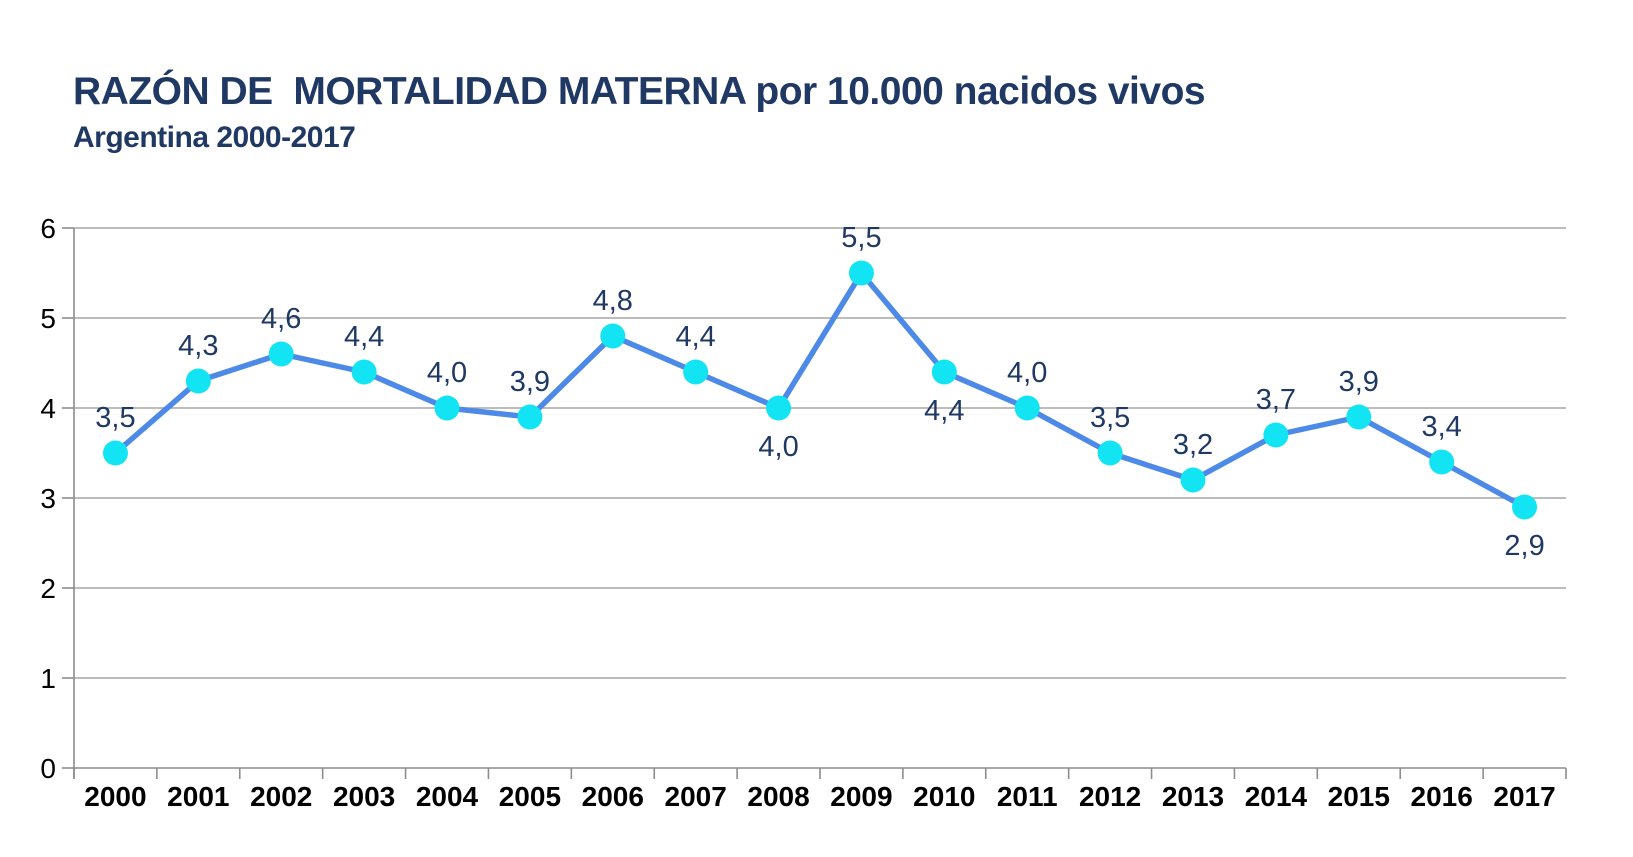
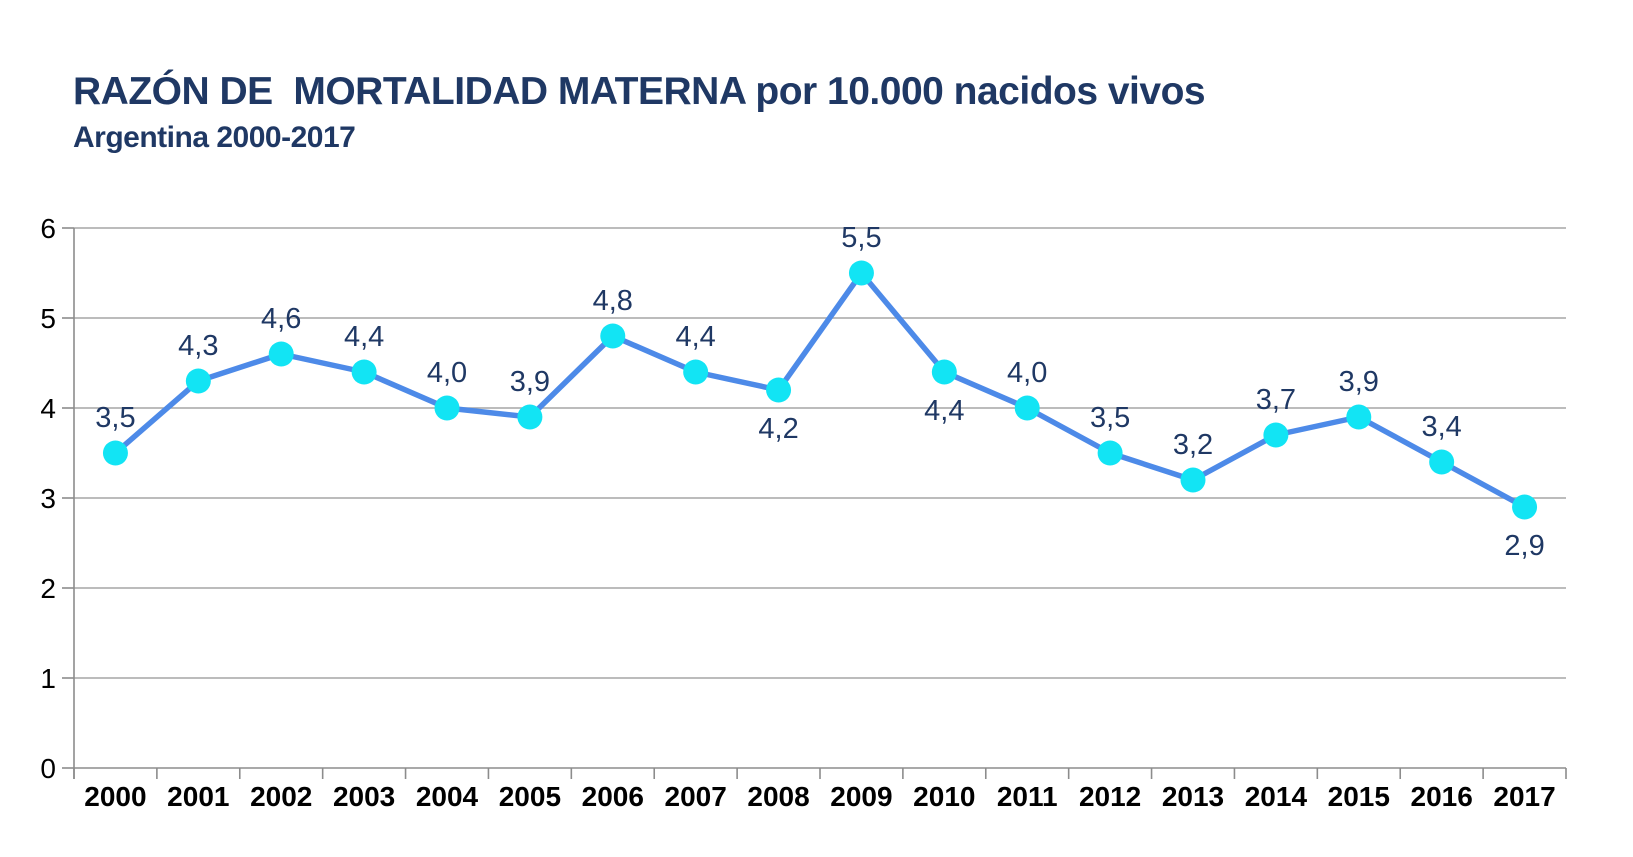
2008: 4,0 -> 4,2
